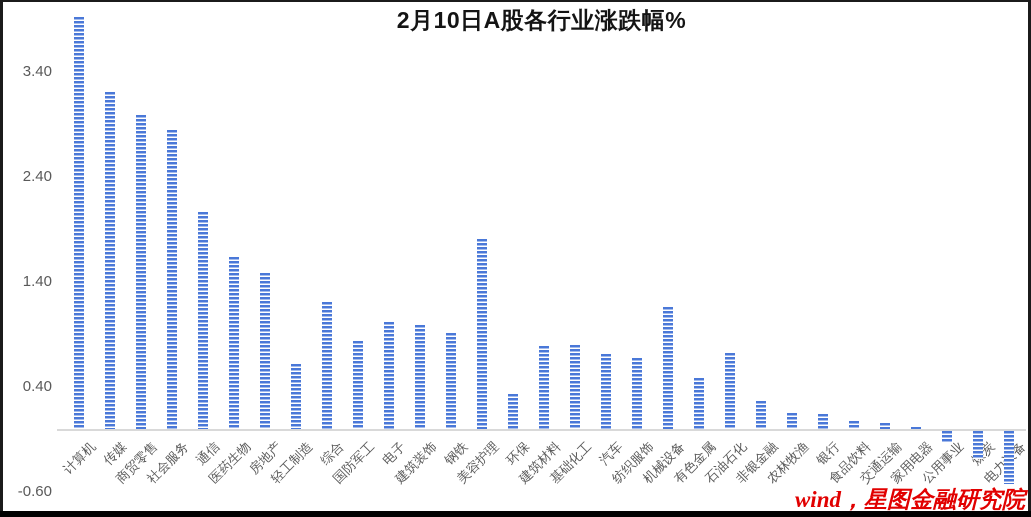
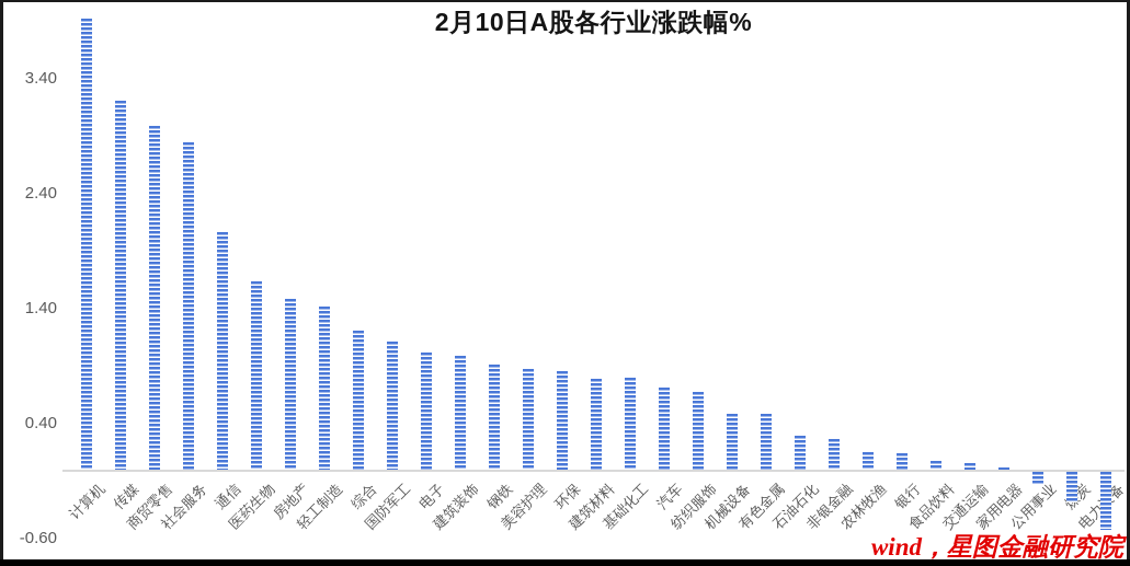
轻工制造: 0.62 -> 1.42
国防军工: 0.84 -> 1.11
美容护理: 1.81 -> 0.88
环保: 0.33 -> 0.86
机械设备: 1.16 -> 0.49
石油石化: 0.72 -> 0.30
